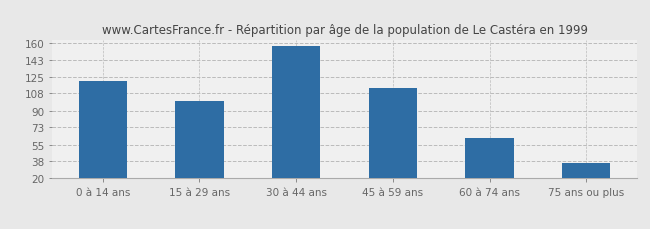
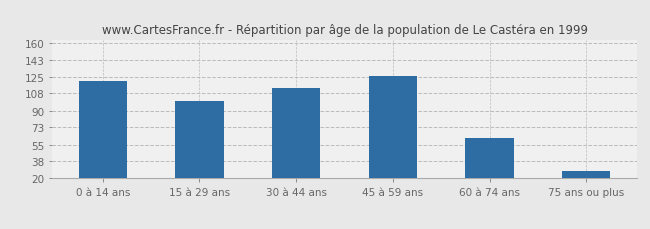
30 à 44 ans: 157 -> 114
45 à 59 ans: 114 -> 126
75 ans ou plus: 36 -> 28
